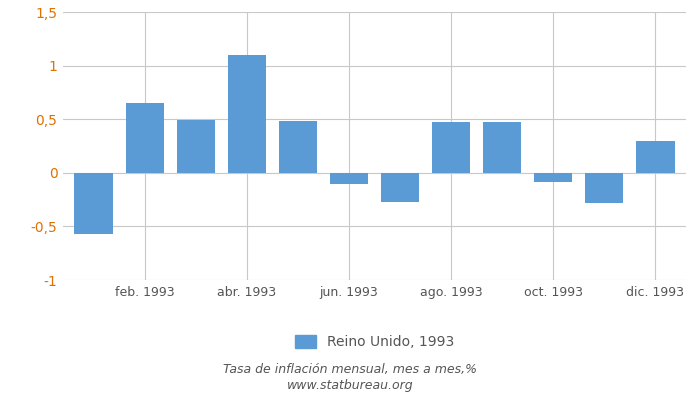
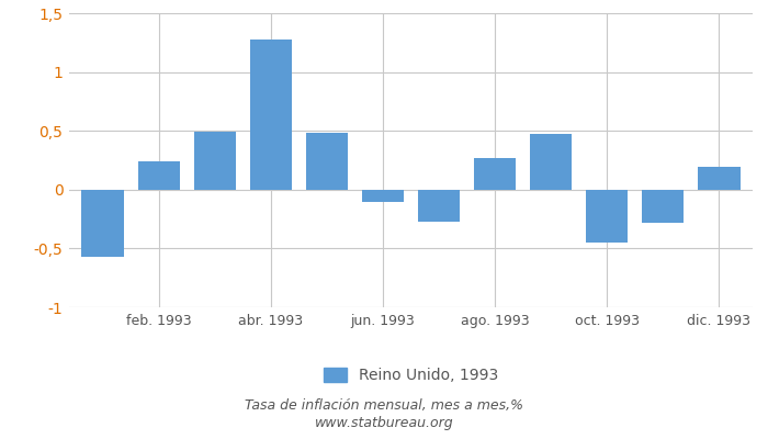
feb. 1993: 0,65 -> 0,24
abr. 1993: 1,10 -> 1,28
ago. 1993: 0,47 -> 0,27
oct. 1993: -0,09 -> -0,45
dic. 1993: 0,30 -> 0,19
